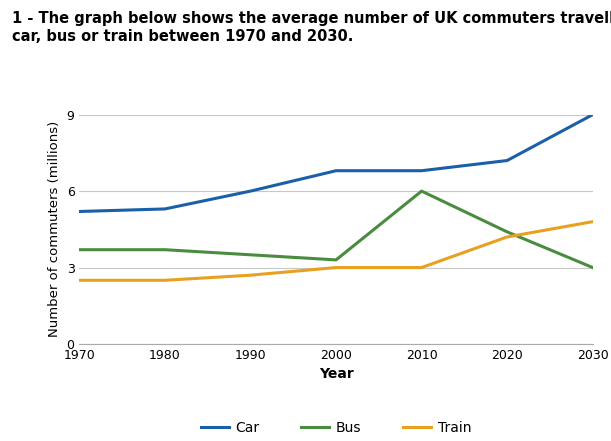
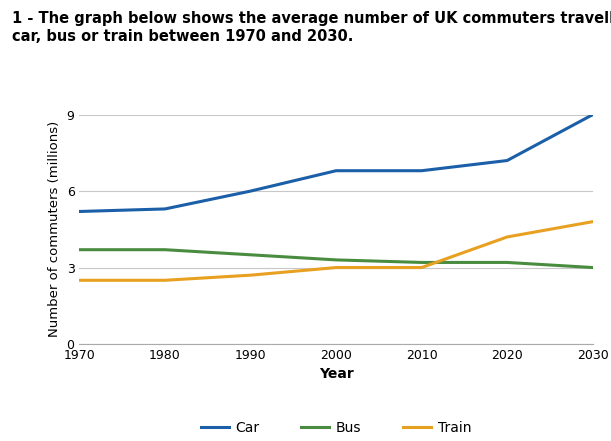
Bus/2010: 6.0 -> 3.2
Bus/2020: 4.4 -> 3.2
